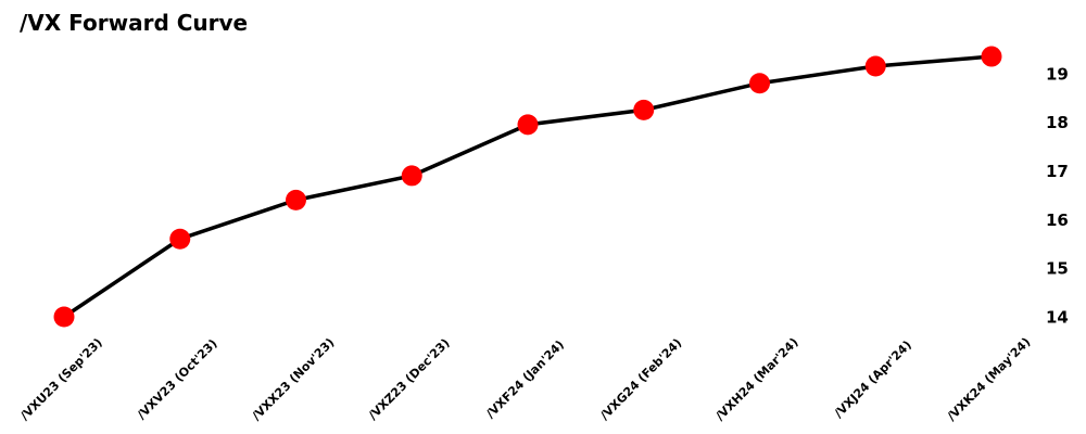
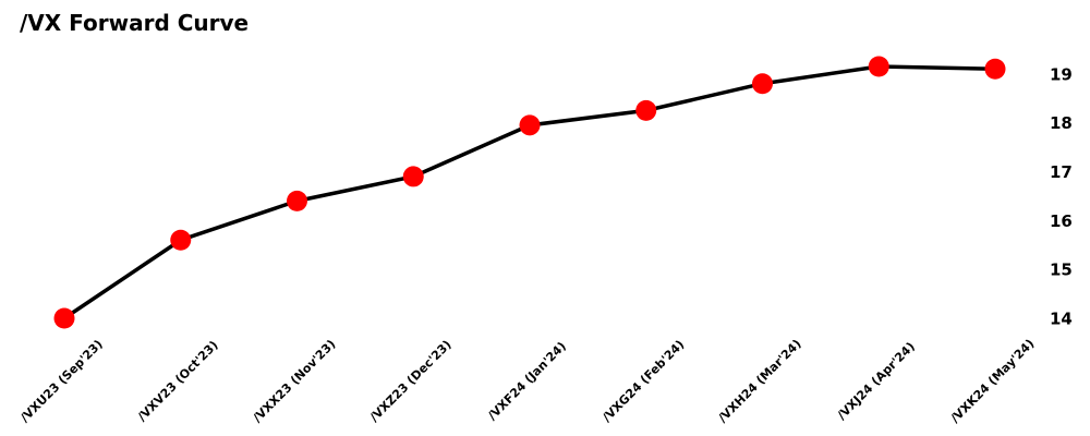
/VXK24 (May'24): 19.4 -> 19.1
